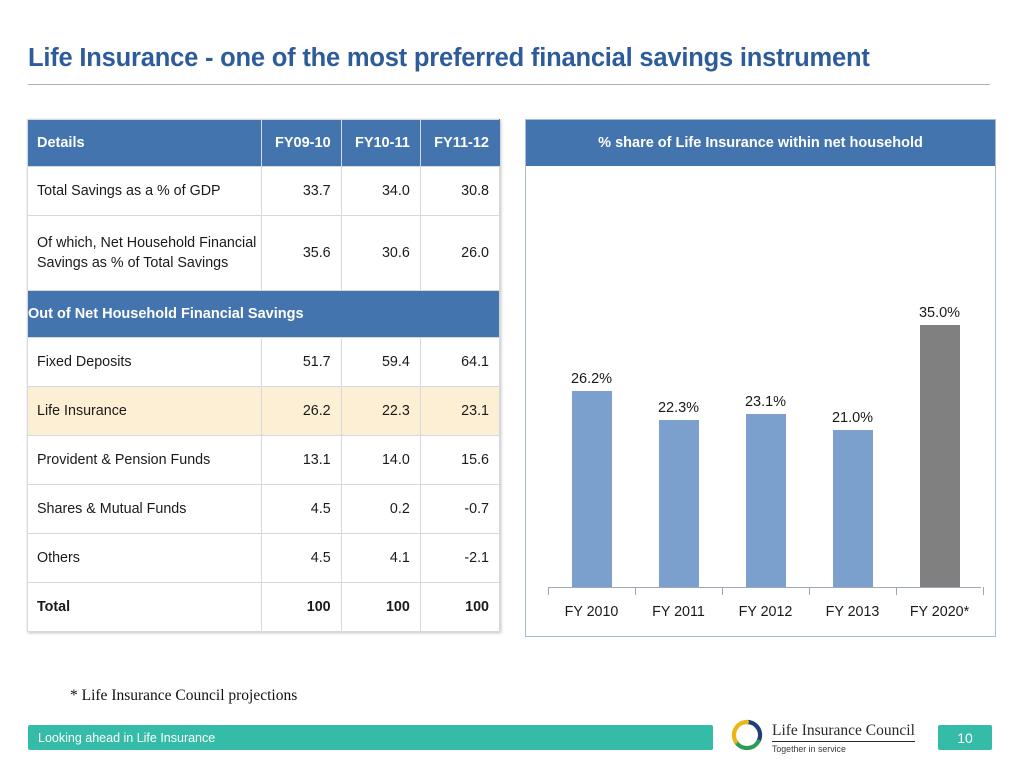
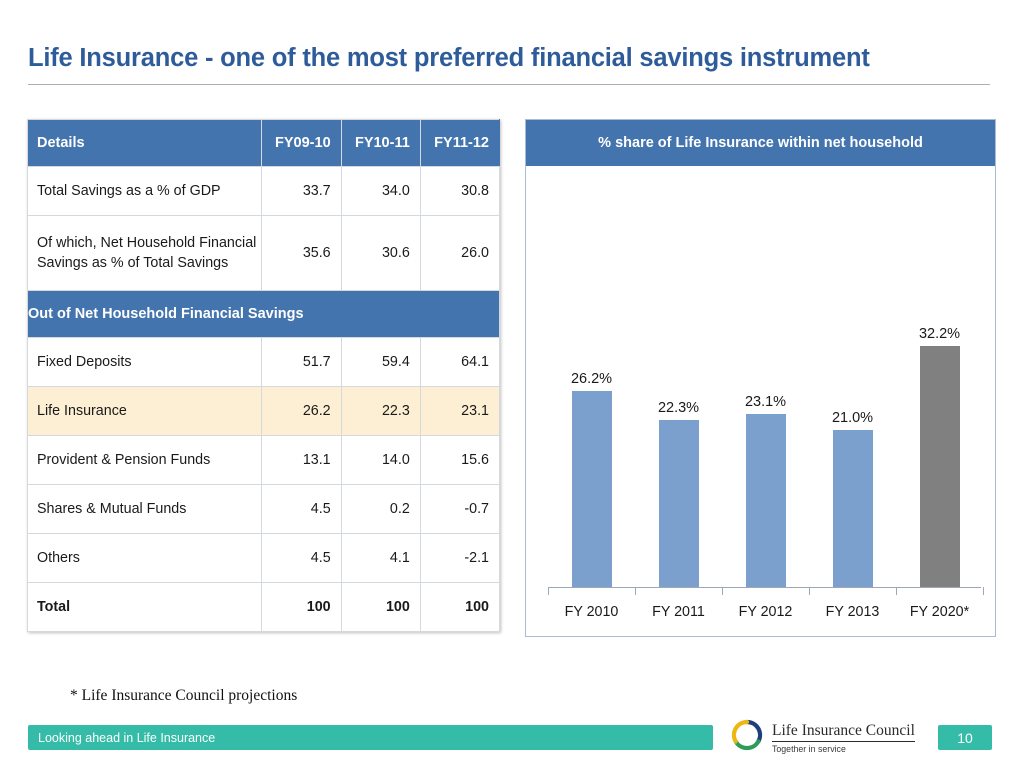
FY 2020*: 35.0% -> 32.2%
